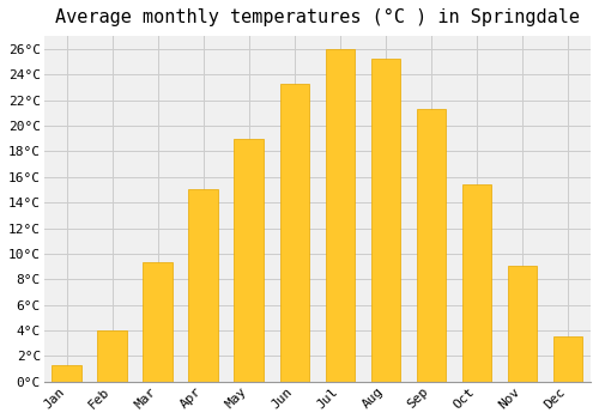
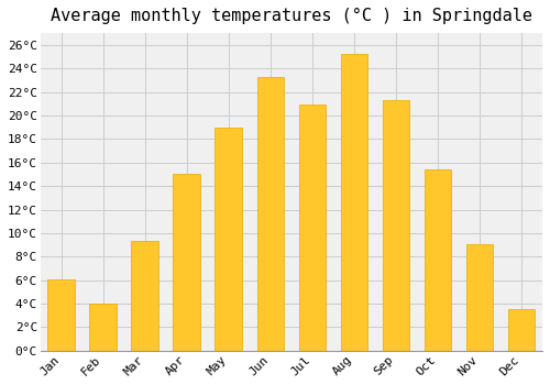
Jan: 1.3°C -> 6.1°C
Jul: 26.0°C -> 20.9°C
